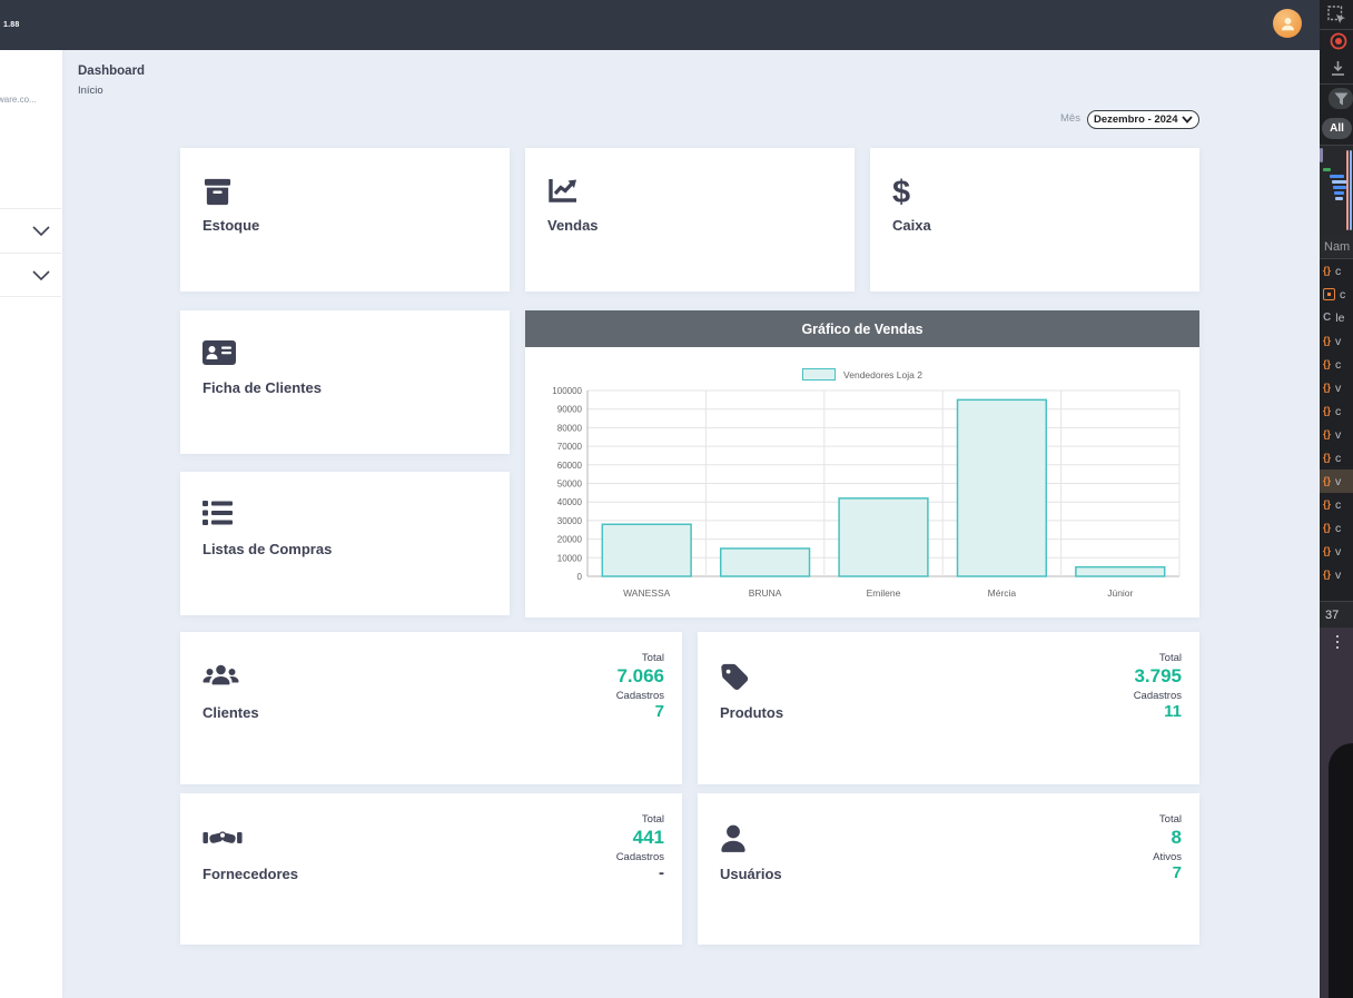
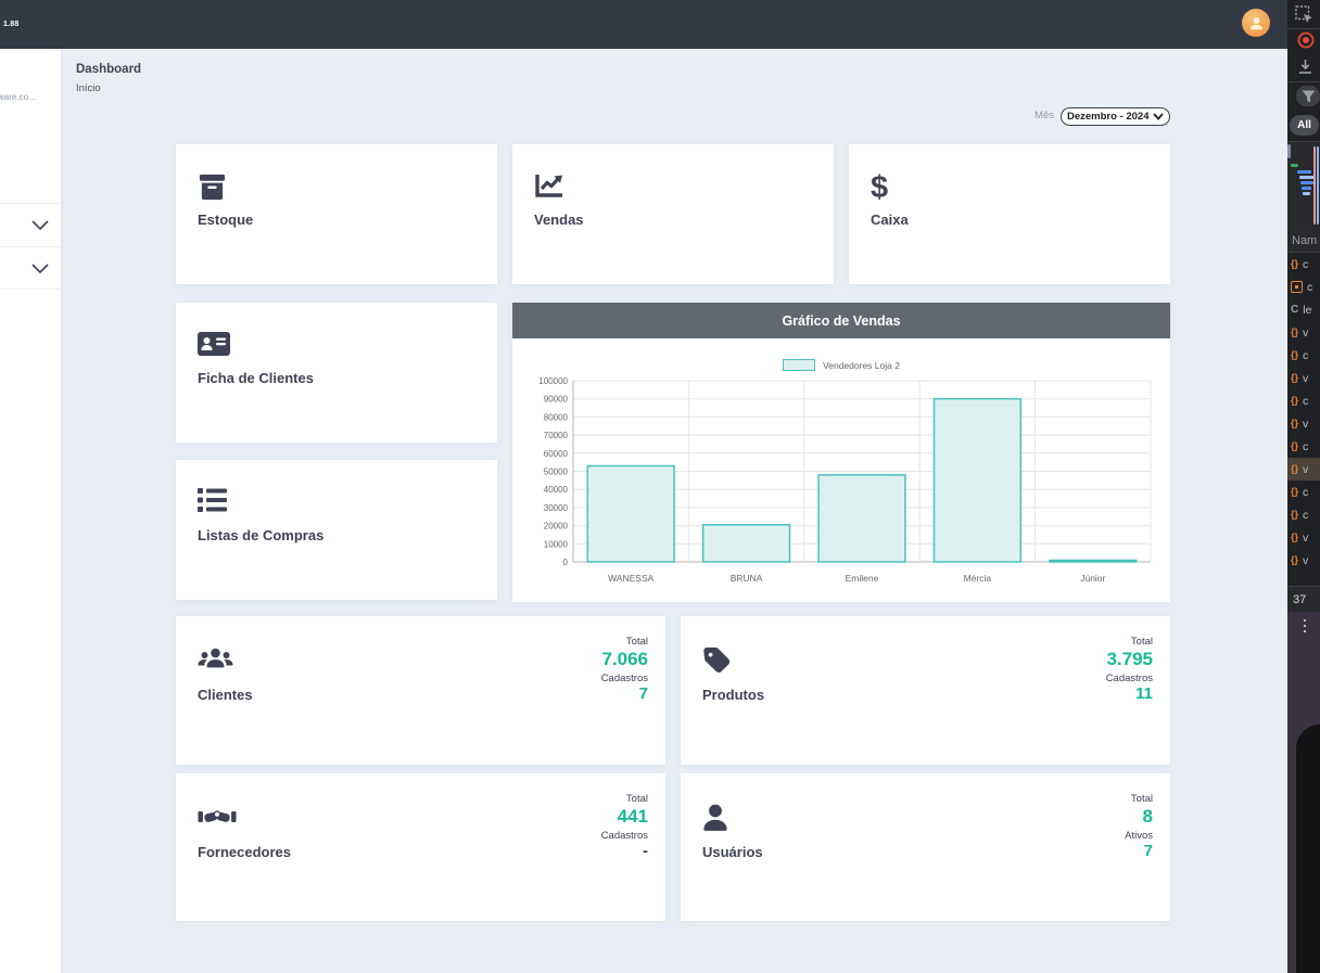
WANESSA: 28000 -> 53000
BRUNA: 15000 -> 20000
Emilene: 42000 -> 48000
Mércia: 95000 -> 90000
Júnior: 5000 -> 1000
